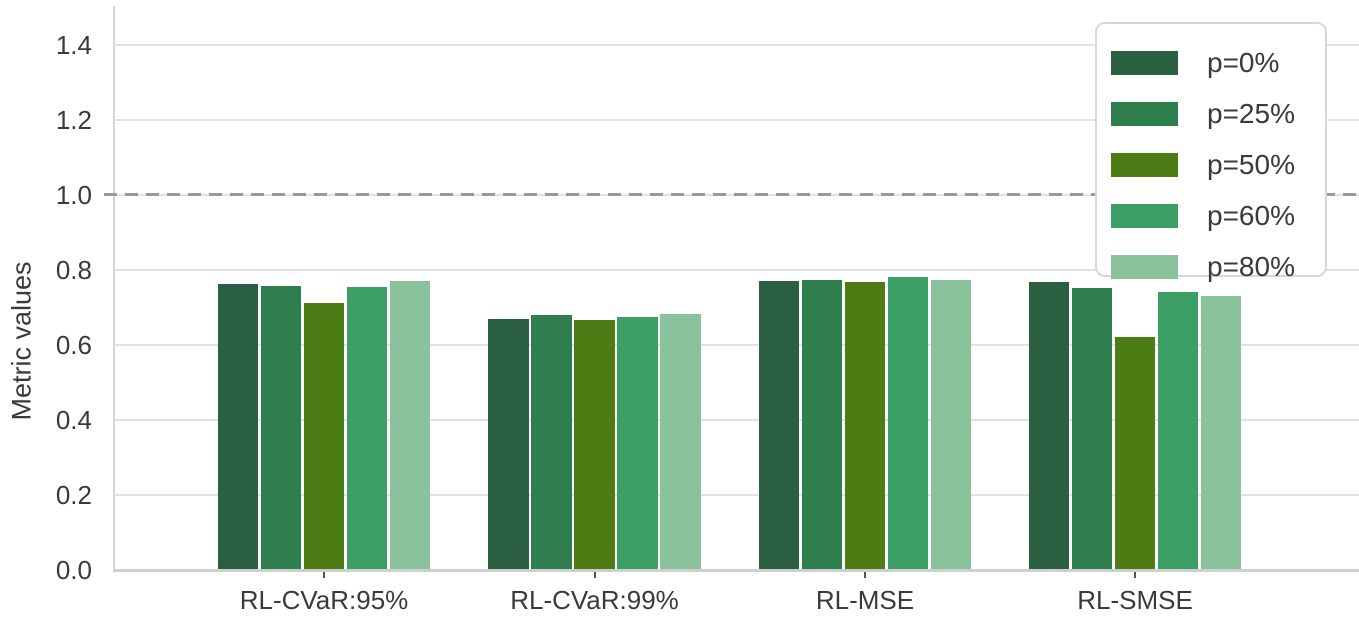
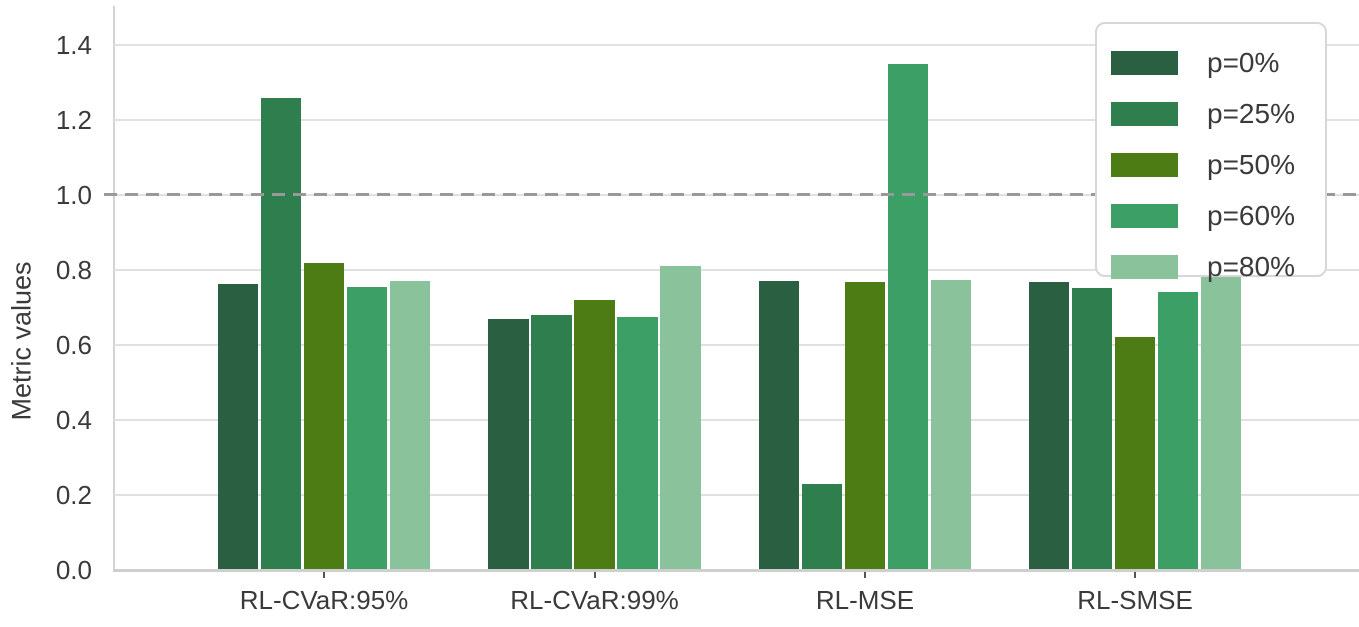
p=25%/RL-CVaR:95%: 0.76 -> 1.26
p=50%/RL-CVaR:95%: 0.71 -> 0.82
p=50%/RL-CVaR:99%: 0.67 -> 0.72
p=80%/RL-CVaR:99%: 0.68 -> 0.81
p=25%/RL-MSE: 0.77 -> 0.23
p=60%/RL-MSE: 0.78 -> 1.35
p=80%/RL-SMSE: 0.73 -> 0.80
